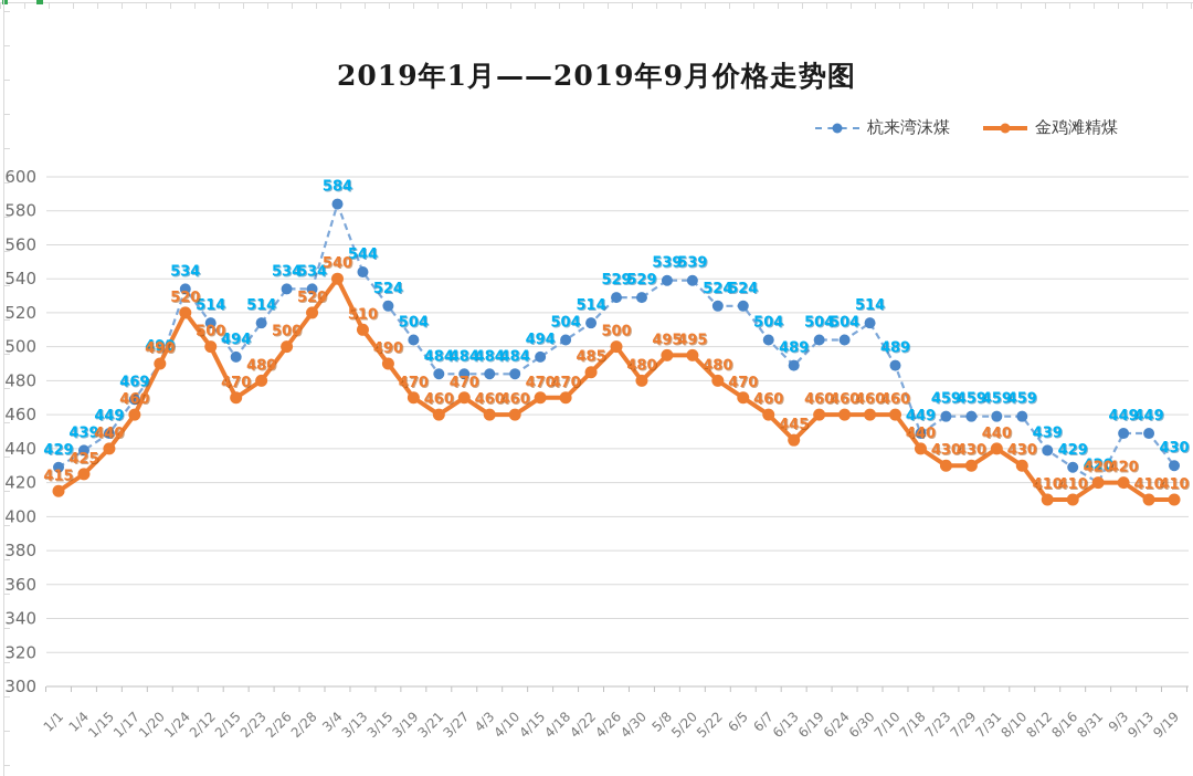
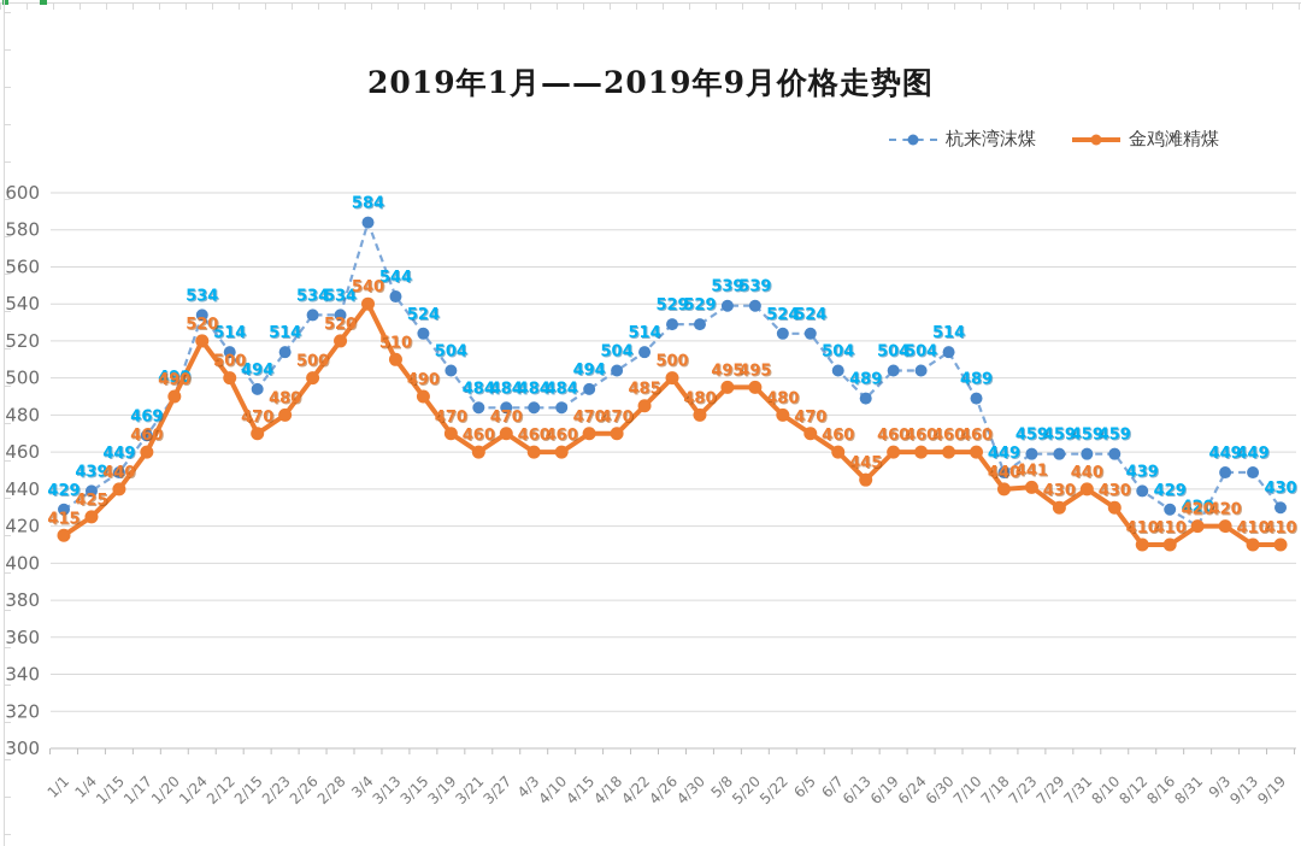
金鸡滩精煤/7/23: 430 -> 441
